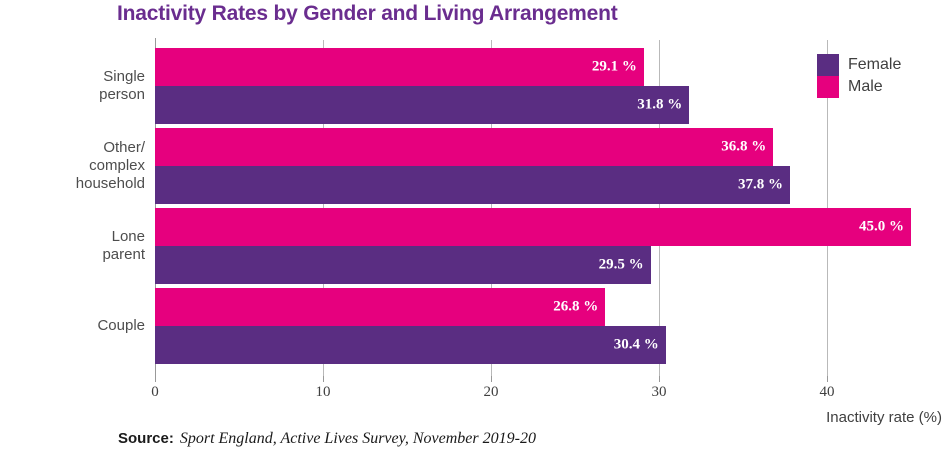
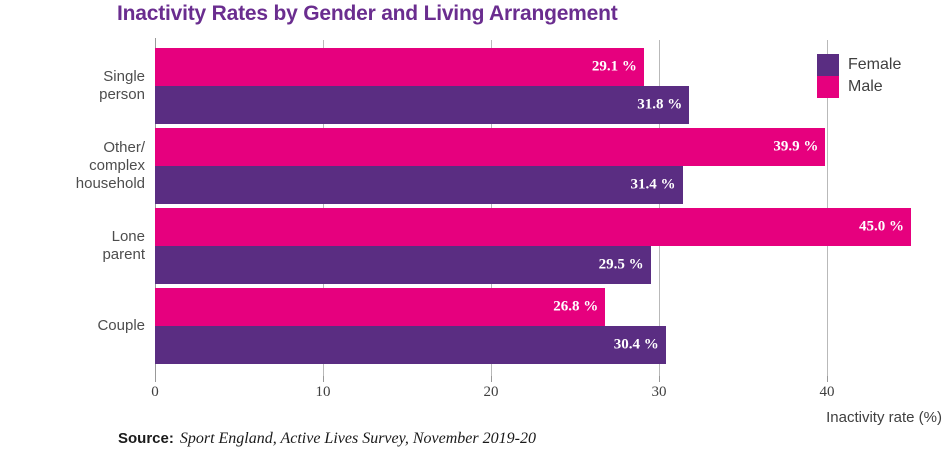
Male/Other/ complex household: 36.8 -> 39.9
Female/Other/ complex household: 37.8 -> 31.4
